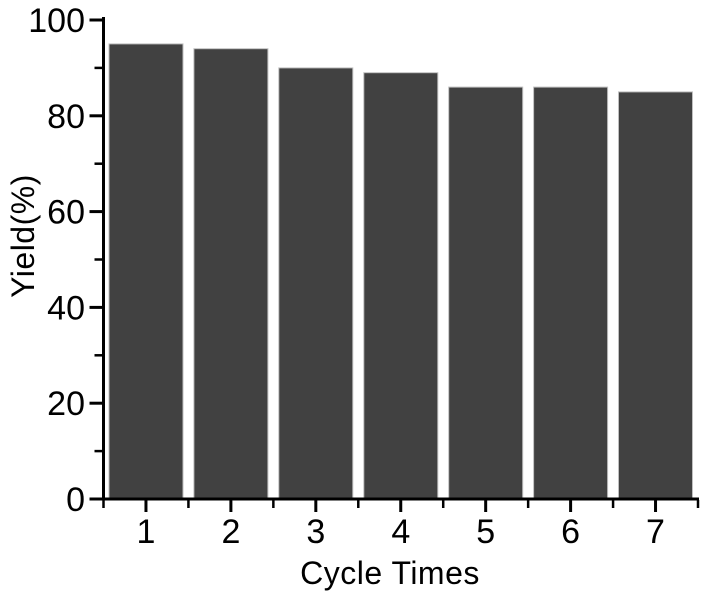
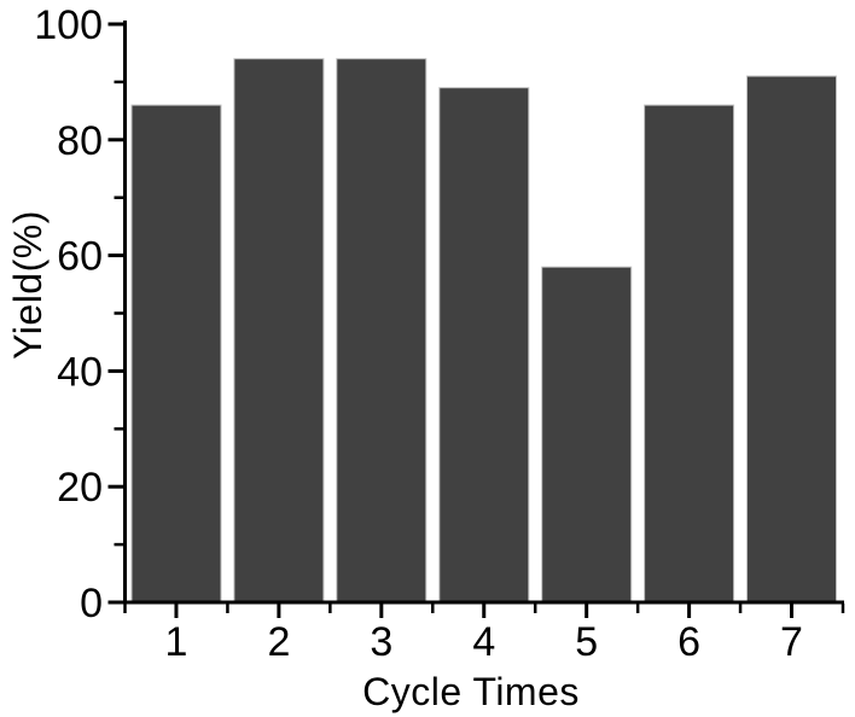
1: 95 -> 86
3: 90 -> 94
5: 86 -> 58
7: 85 -> 91
